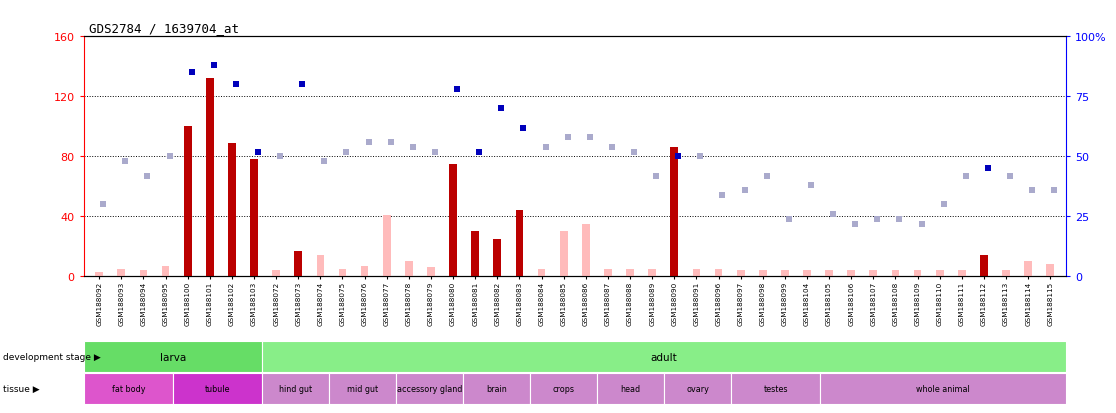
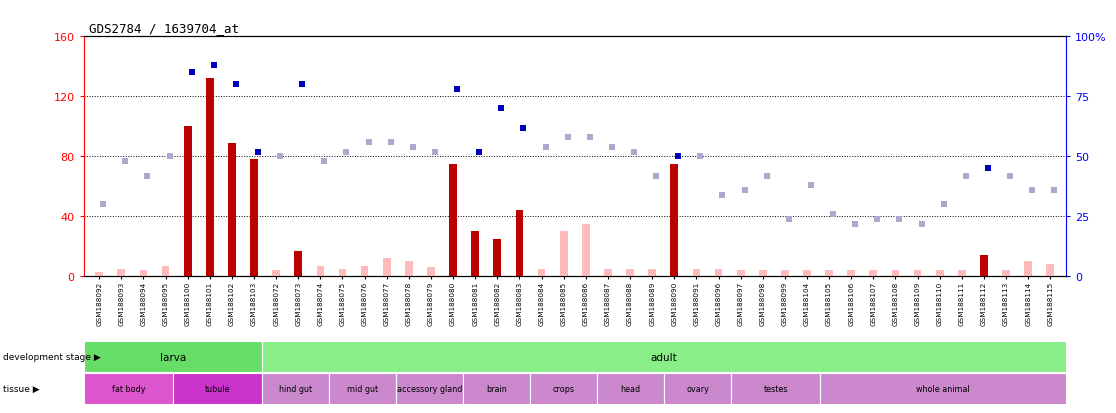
GSM188074: 14 -> 7
GSM188077: 41 -> 12
GSM188090: 86 -> 75
